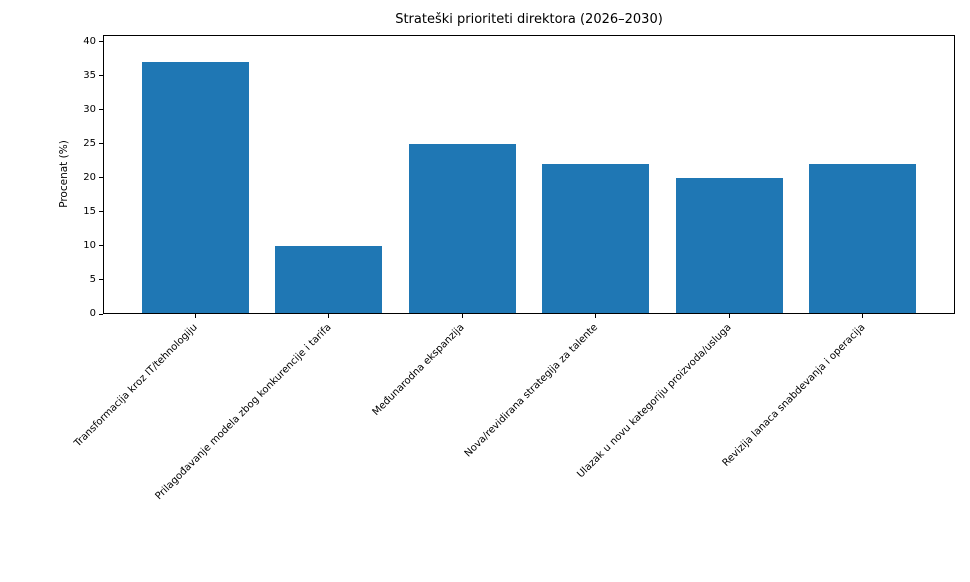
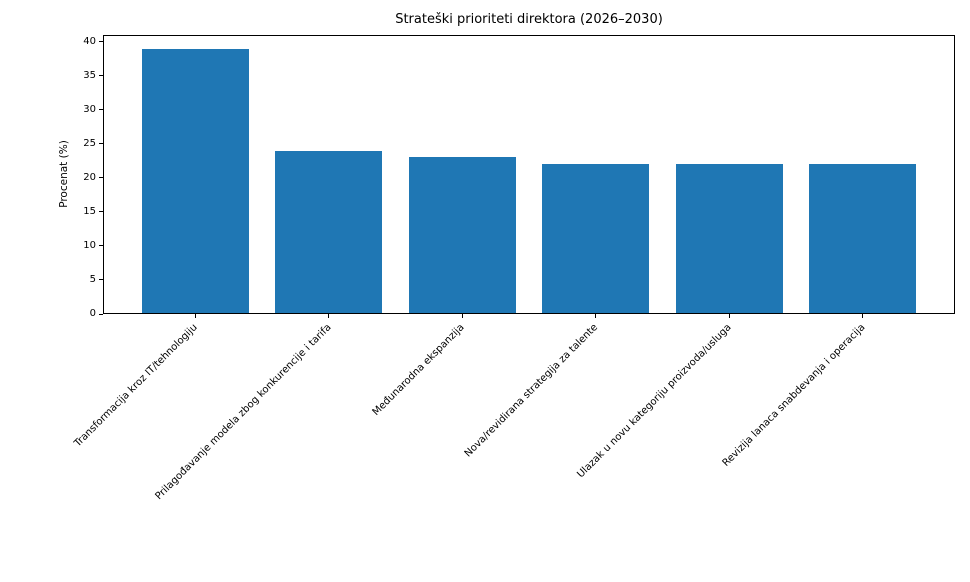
Transformacija kroz IT/tehnologiju: 37 -> 39
Prilagođavanje modela zbog konkurencije i tarifa: 10 -> 24
Međunarodna ekspanzija: 25 -> 23
Ulazak u novu kategoriju proizvoda/usluga: 20 -> 22
